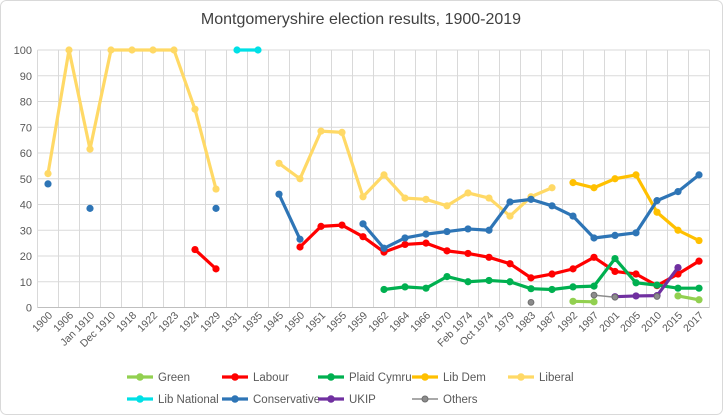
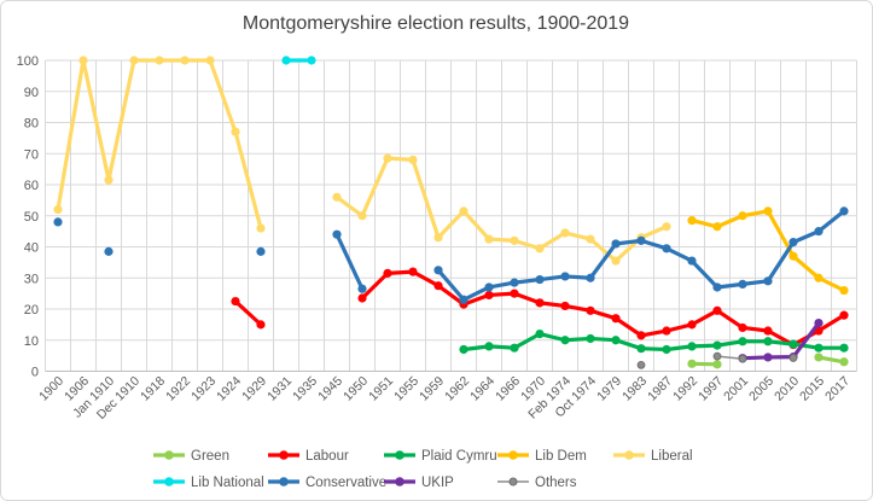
Plaid Cymru/2001: 19 -> 10
